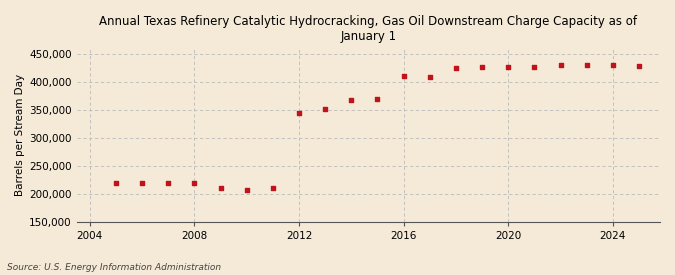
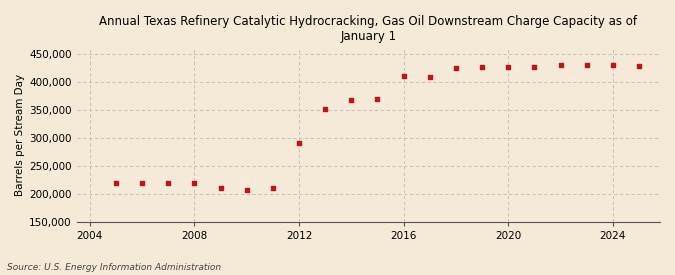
2012: 344,000 -> 290,000
